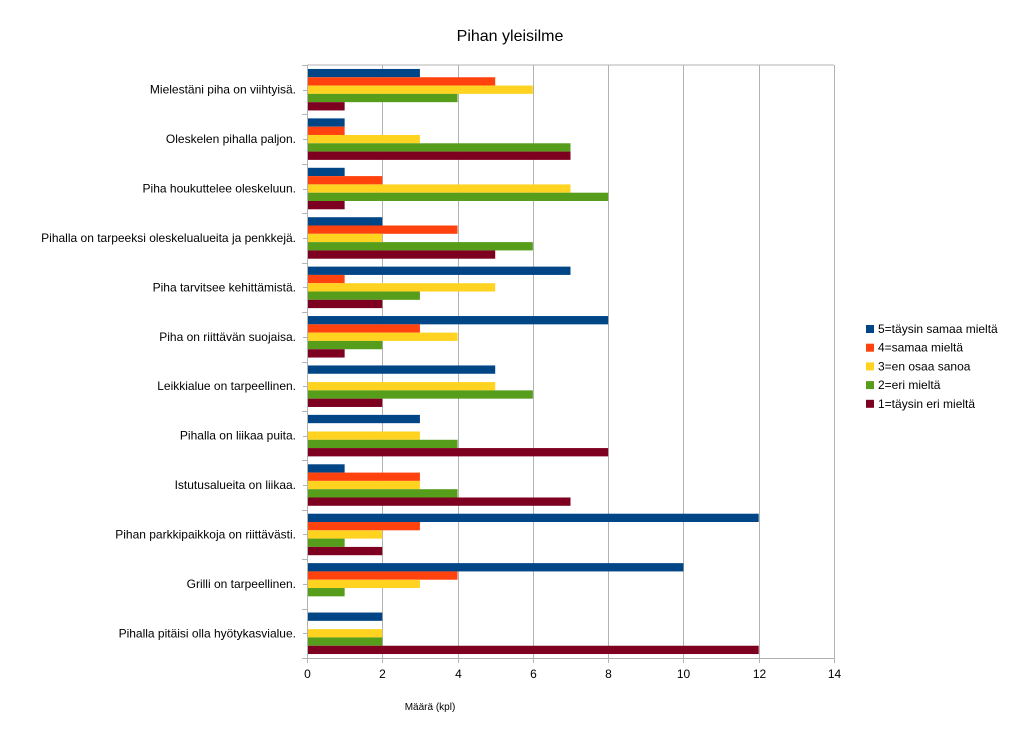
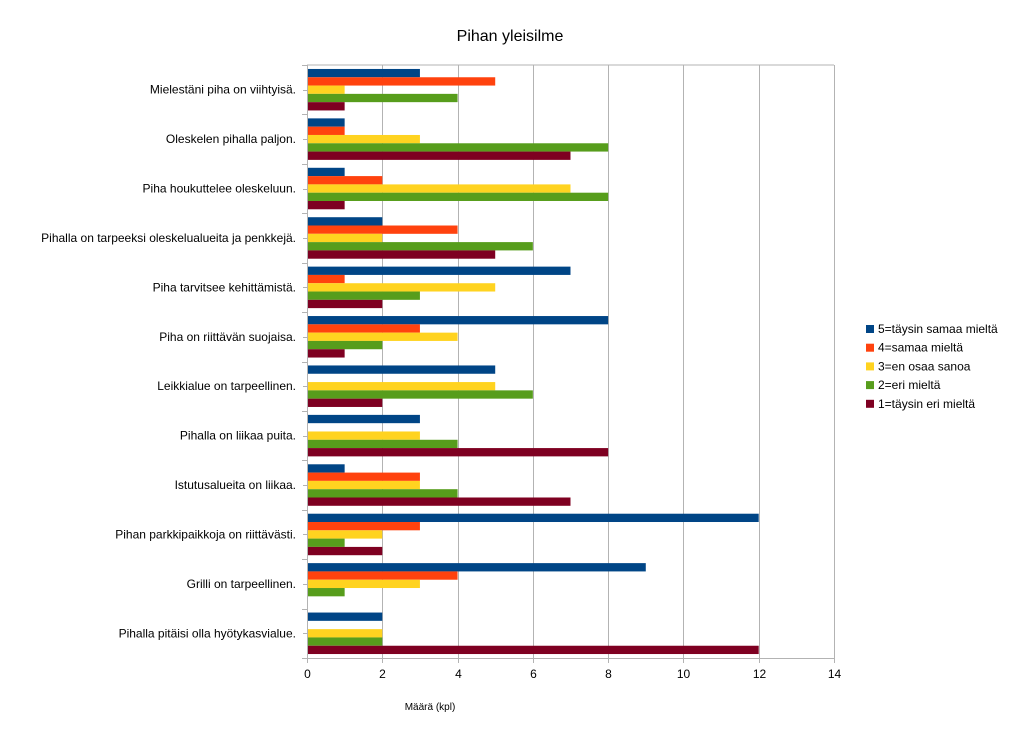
3=en osaa sanoa/Mielestäni piha on viihtyisä.: 6 -> 1
2=eri mieltä/Oleskelen pihalla paljon.: 7 -> 8
5=täysin samaa mieltä/Grilli on tarpeellinen.: 10 -> 9
